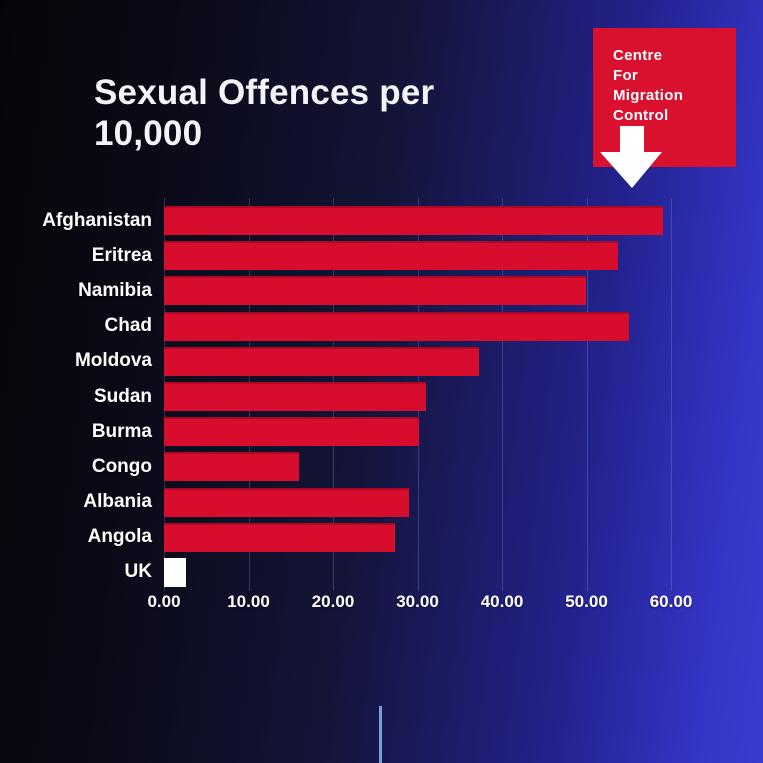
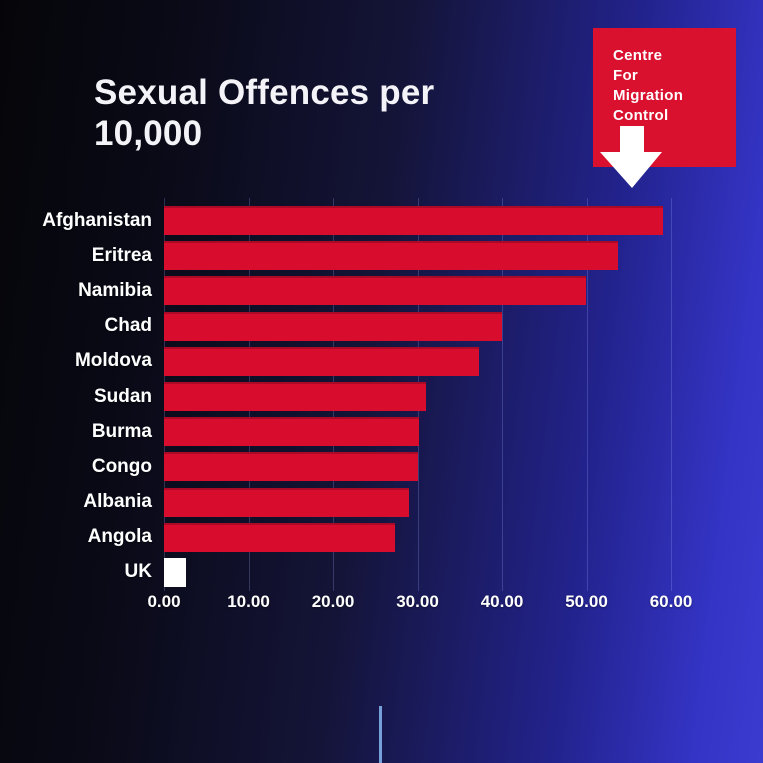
Chad: 55 -> 40
Congo: 16 -> 30
